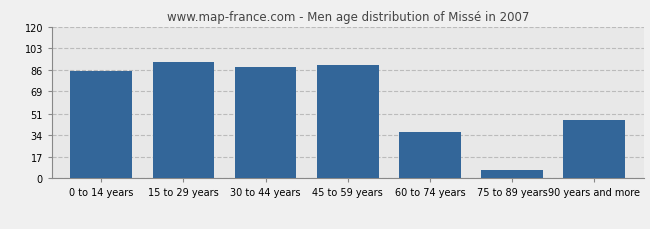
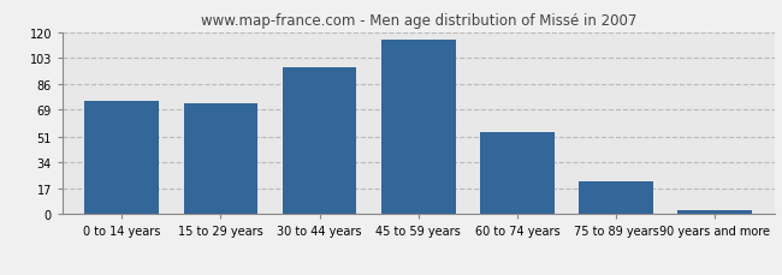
0 to 14 years: 85 -> 75
15 to 29 years: 92 -> 73
30 to 44 years: 88 -> 97
45 to 59 years: 90 -> 115
60 to 74 years: 37 -> 54
75 to 89 years: 7 -> 22
90 years and more: 46 -> 3
